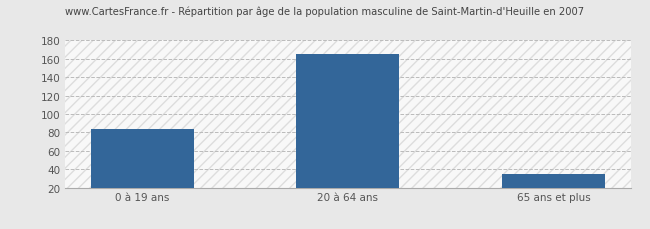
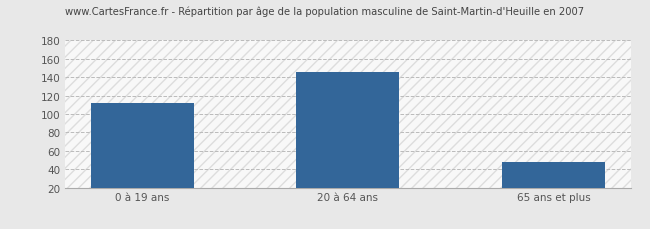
0 à 19 ans: 84 -> 112
20 à 64 ans: 165 -> 146
65 ans et plus: 35 -> 48
